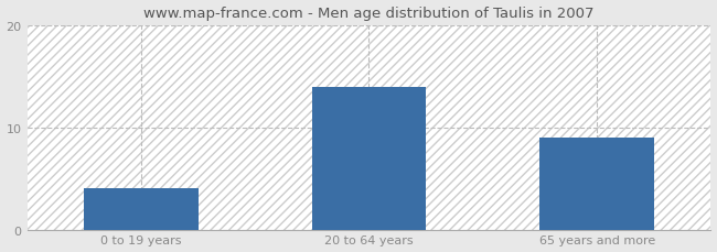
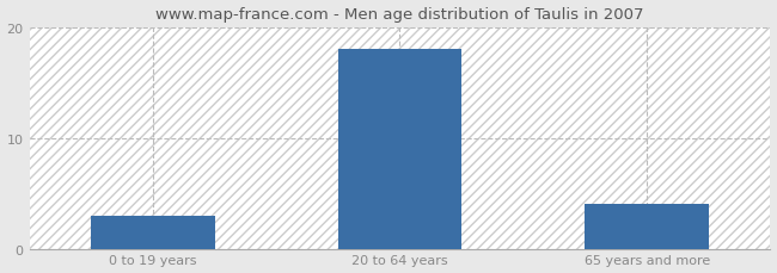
0 to 19 years: 4 -> 3
20 to 64 years: 14 -> 18
65 years and more: 9 -> 4
